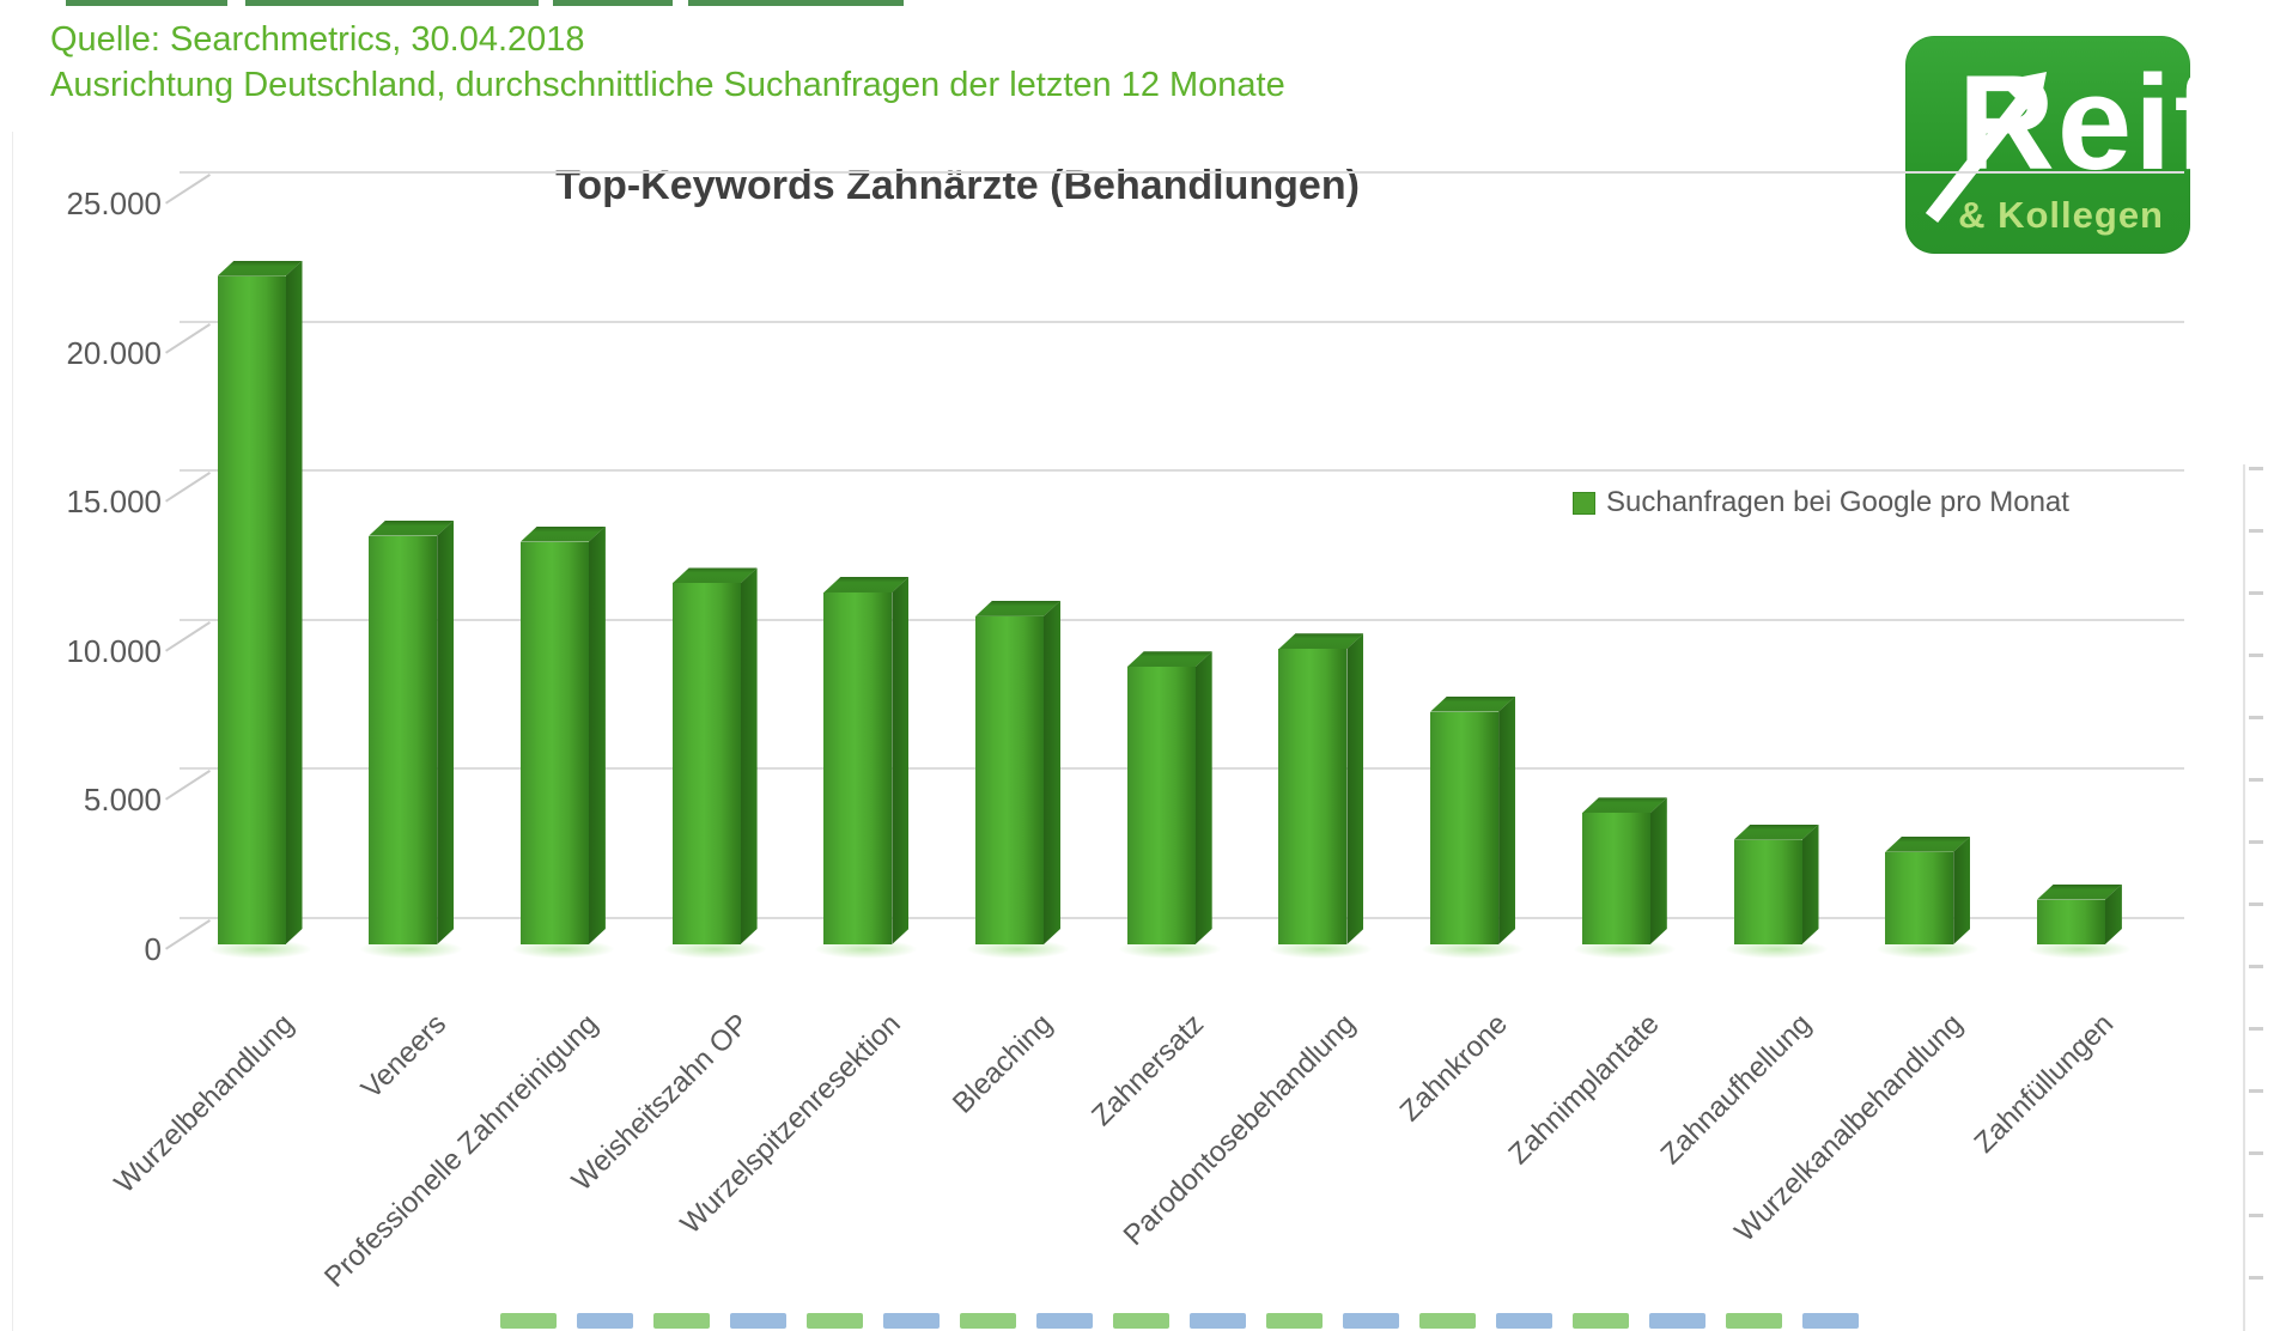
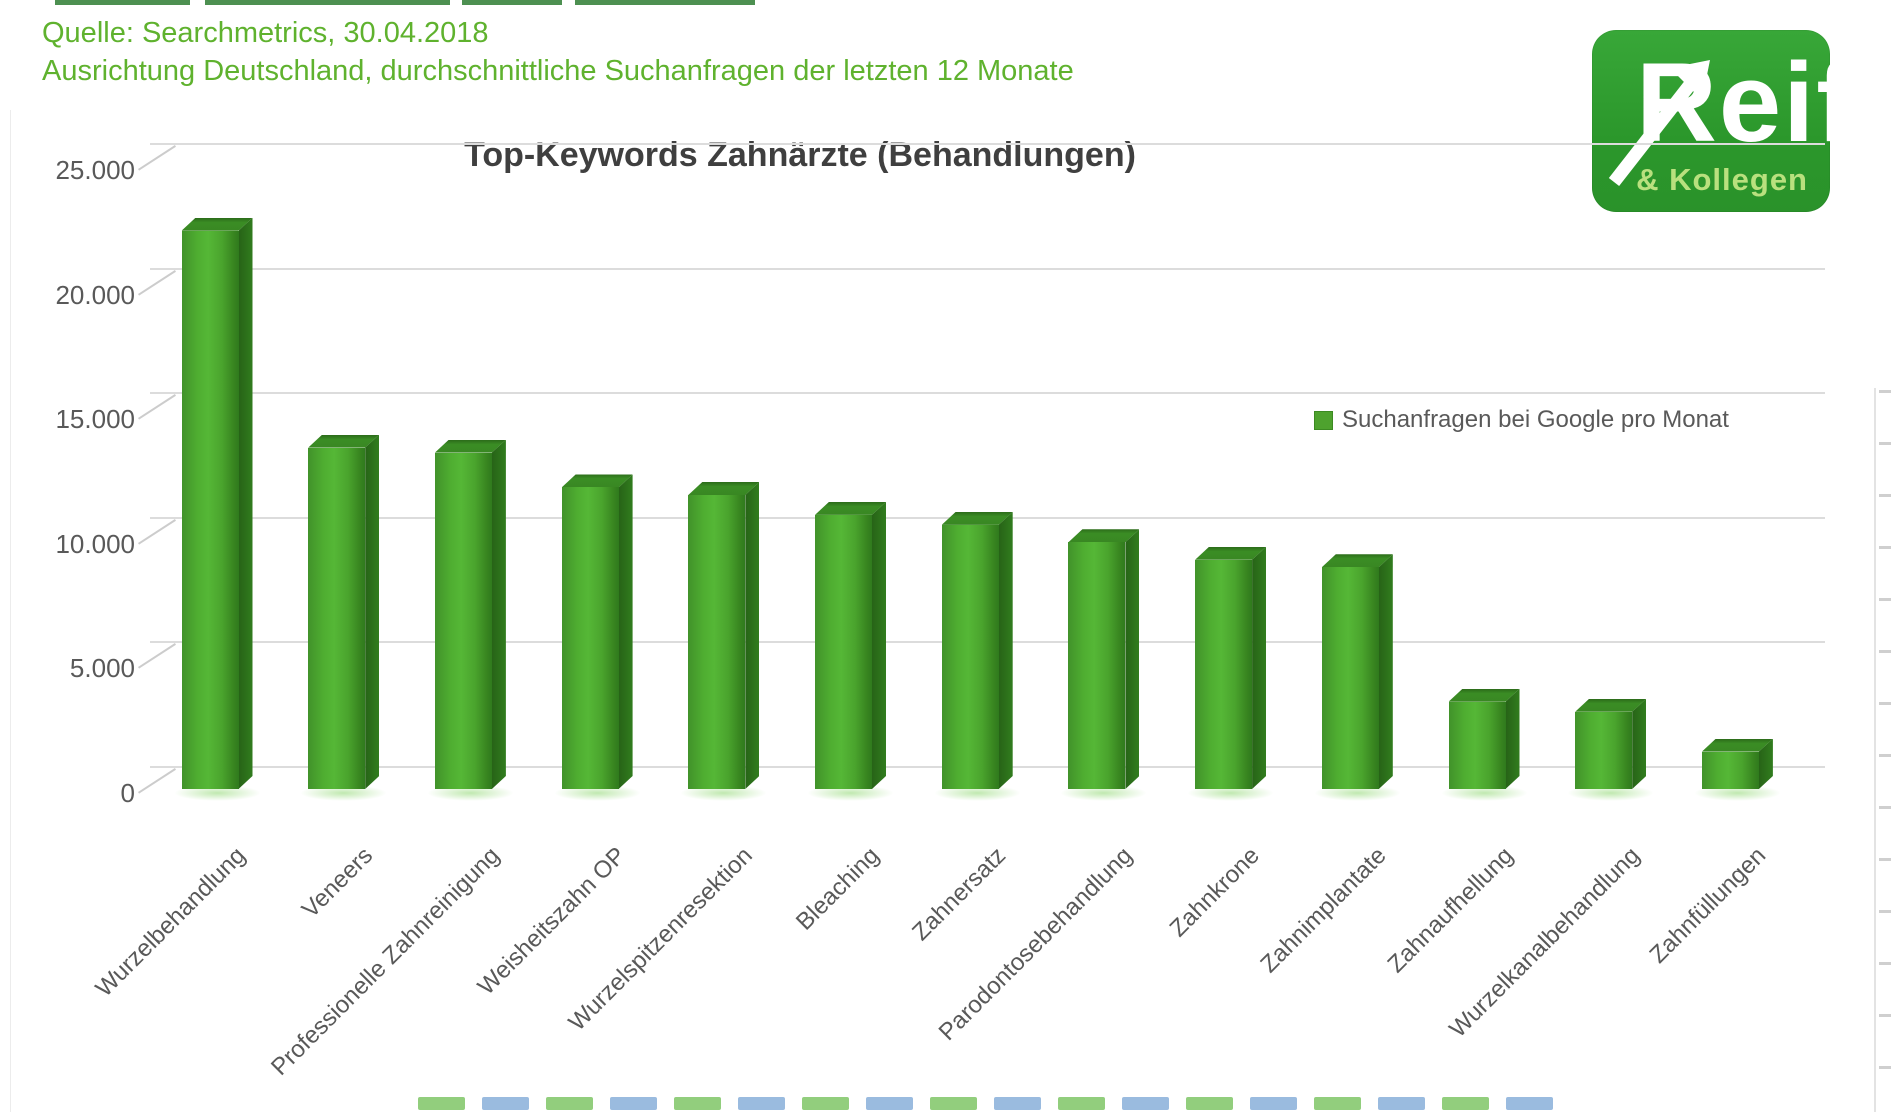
Zahnersatz: 9300 -> 10600
Zahnkrone: 7800 -> 9200
Zahnimplantate: 4400 -> 8900
